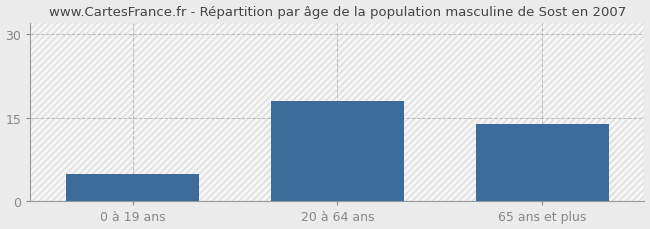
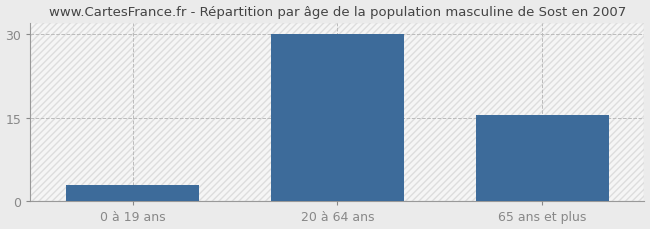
0 à 19 ans: 5.0 -> 3.0
20 à 64 ans: 18.0 -> 30.0
65 ans et plus: 13.8 -> 15.5
